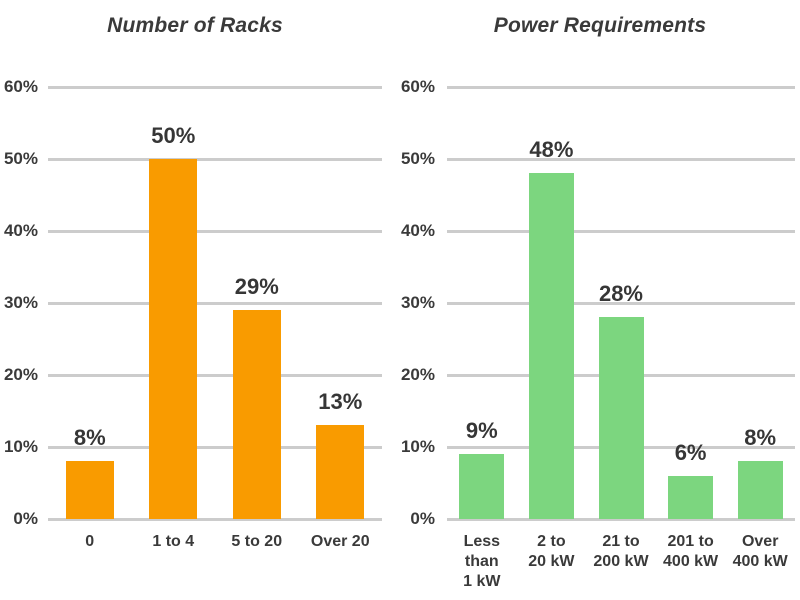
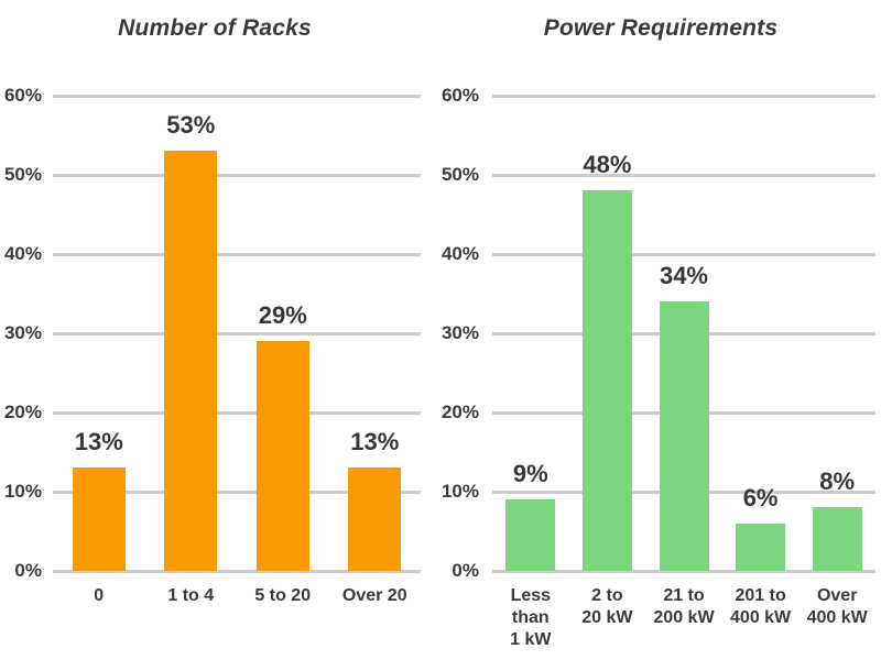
Number of Racks/0: 8% -> 13%
Number of Racks/1 to 4: 50% -> 53%
Power Requirements/21 to 200 kW: 28% -> 34%
